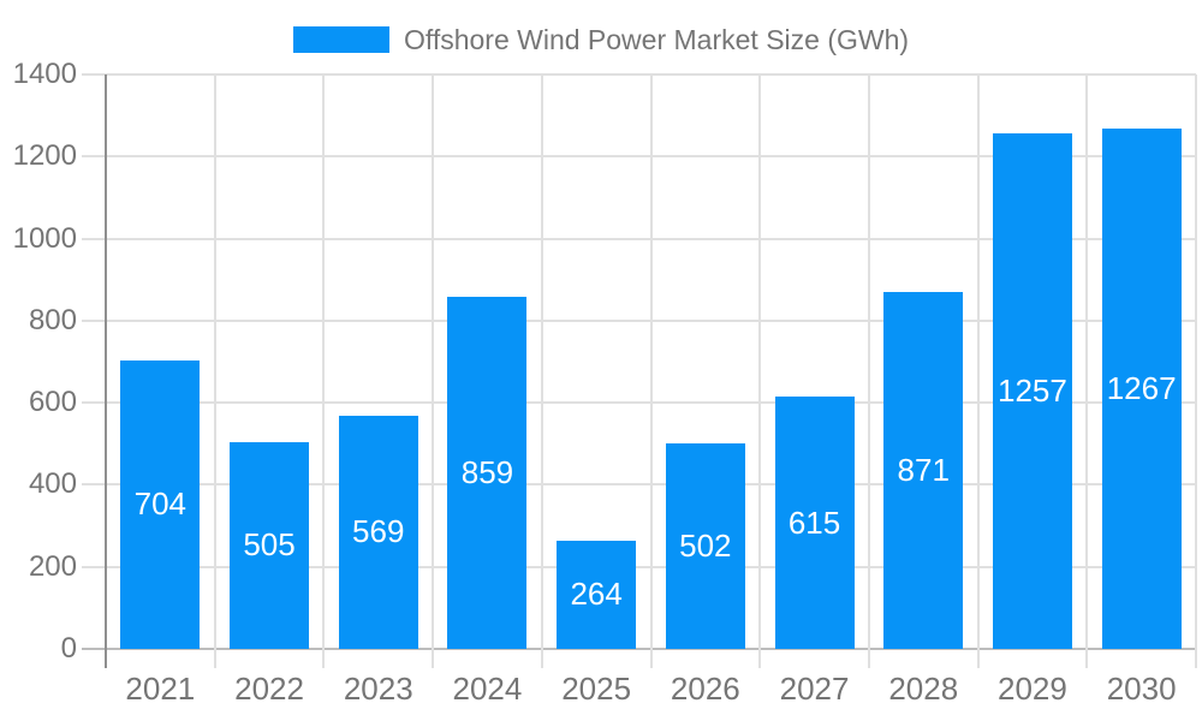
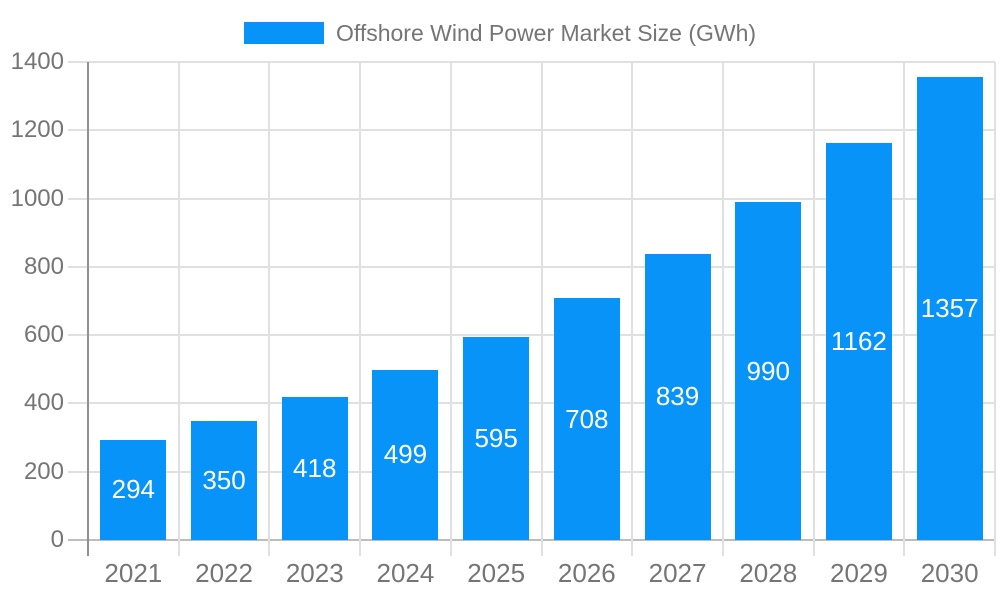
2021: 704 -> 294
2022: 505 -> 350
2023: 569 -> 418
2024: 859 -> 499
2025: 264 -> 595
2026: 502 -> 708
2027: 615 -> 839
2028: 871 -> 990
2029: 1257 -> 1162
2030: 1267 -> 1357
